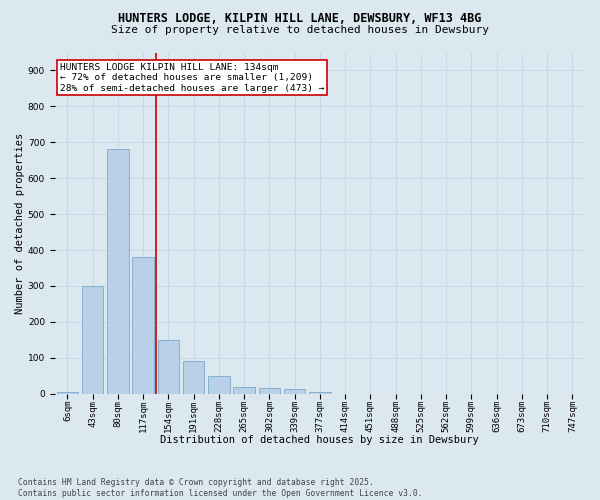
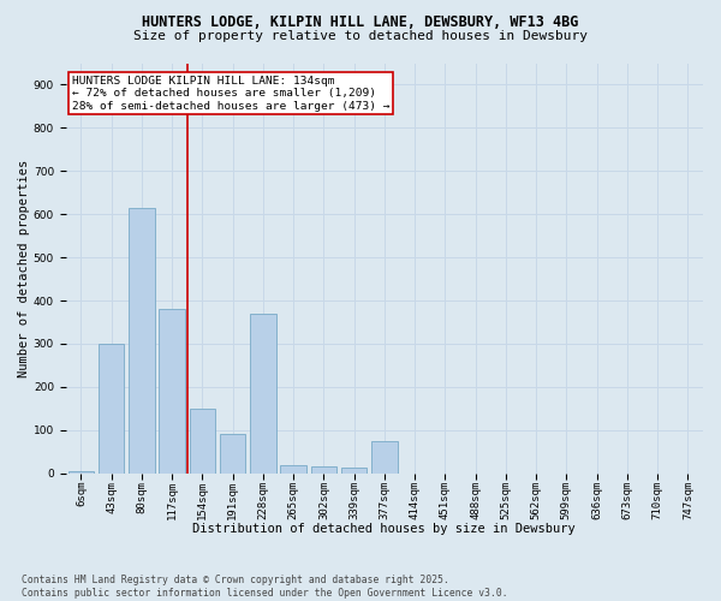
80sqm: 680 -> 615
228sqm: 50 -> 370
377sqm: 5 -> 75
